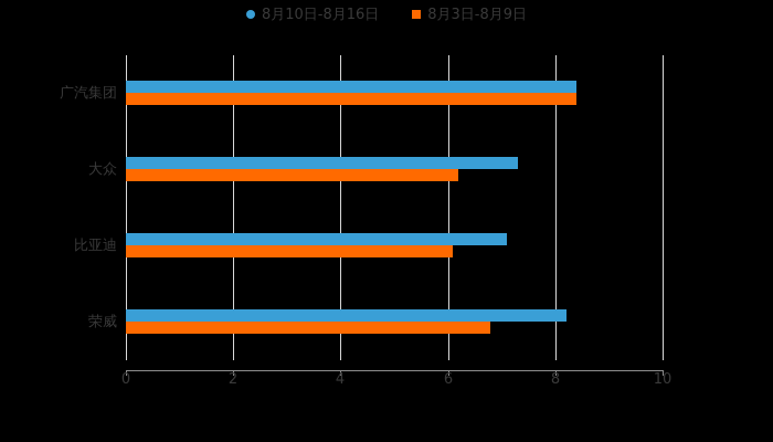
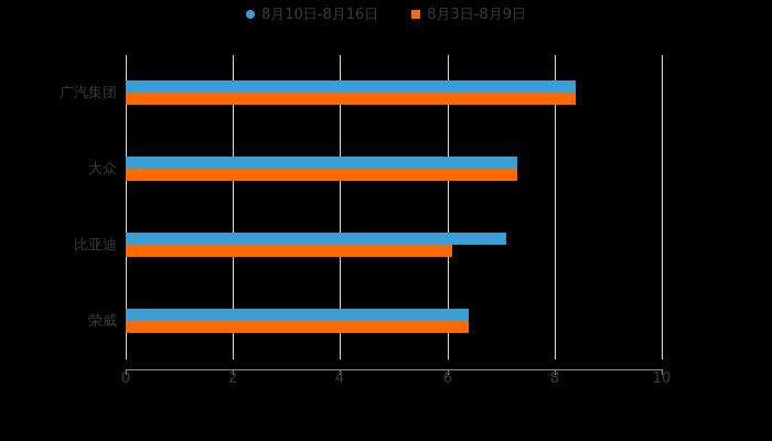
8月3日-8月9日/大众: 6.2 -> 7.3
8月10日-8月16日/荣威: 8.2 -> 6.4
8月3日-8月9日/荣威: 6.8 -> 6.4
